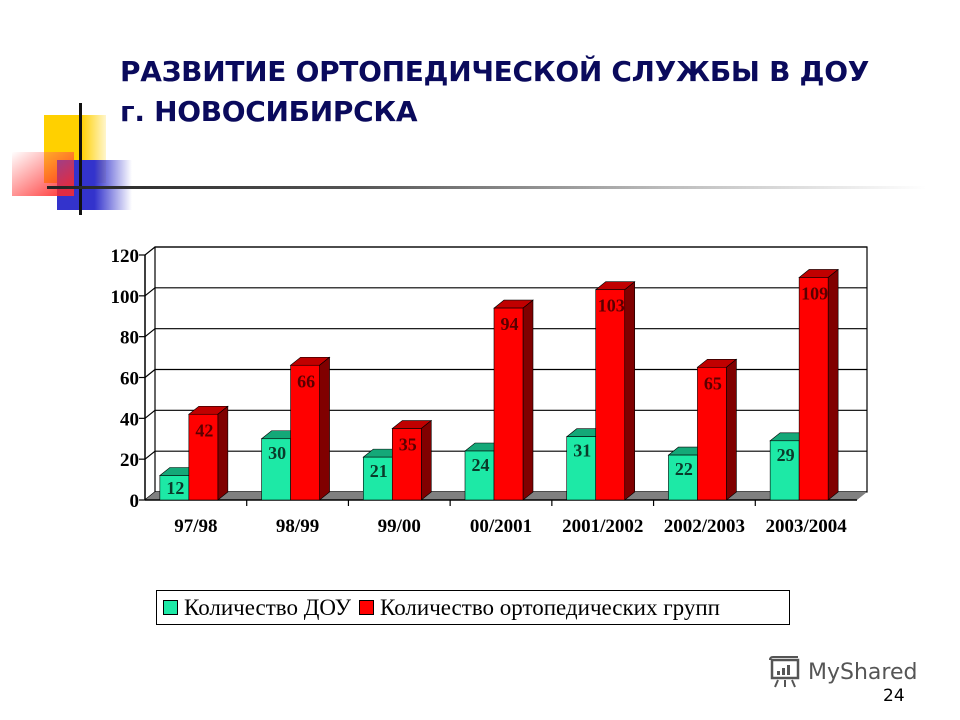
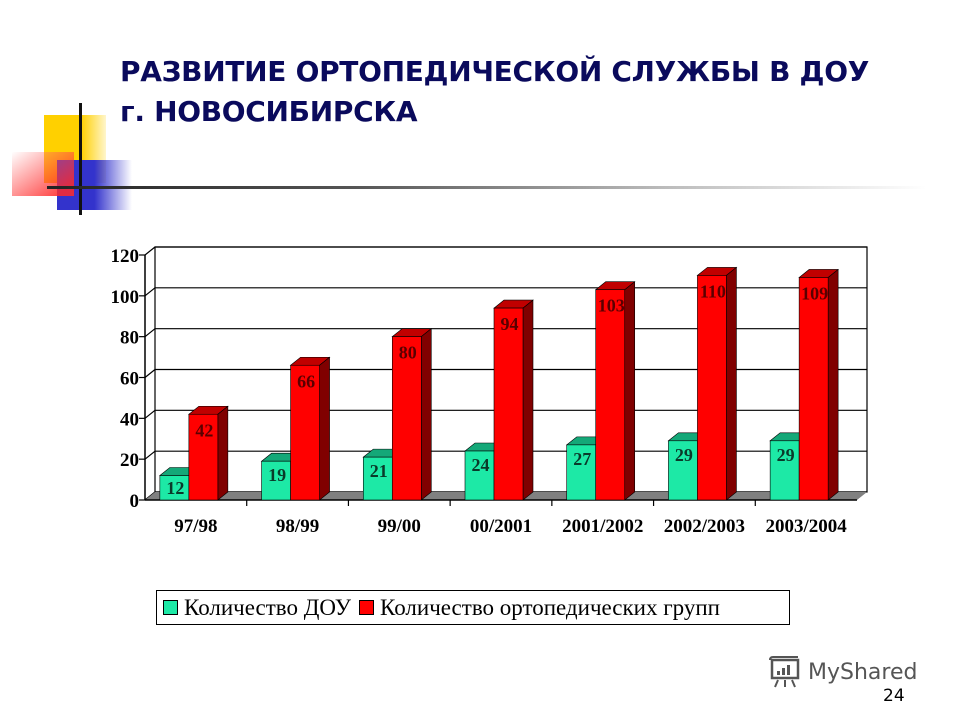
Количество ДОУ/98/99: 30 -> 19
Количество ортопедических групп/99/00: 35 -> 80
Количество ДОУ/2001/2002: 31 -> 27
Количество ДОУ/2002/2003: 22 -> 29
Количество ортопедических групп/2002/2003: 65 -> 110
